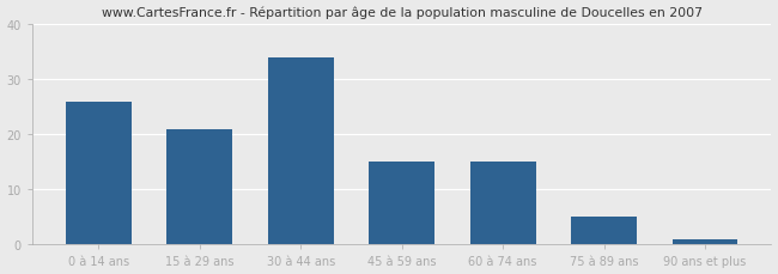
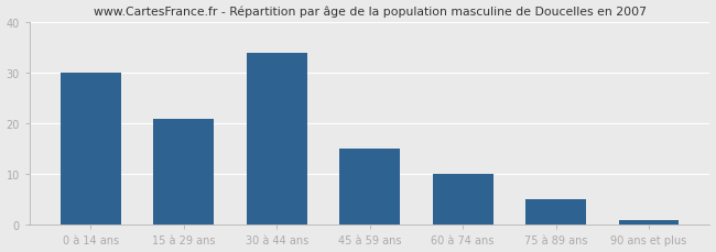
0 à 14 ans: 26 -> 30
60 à 74 ans: 15 -> 10
